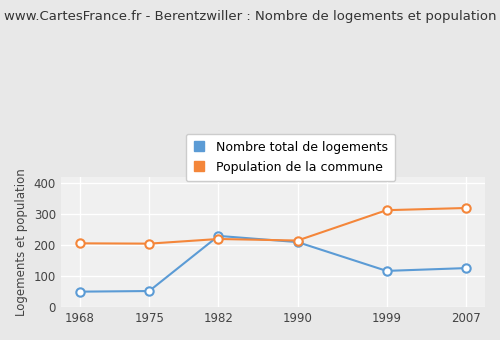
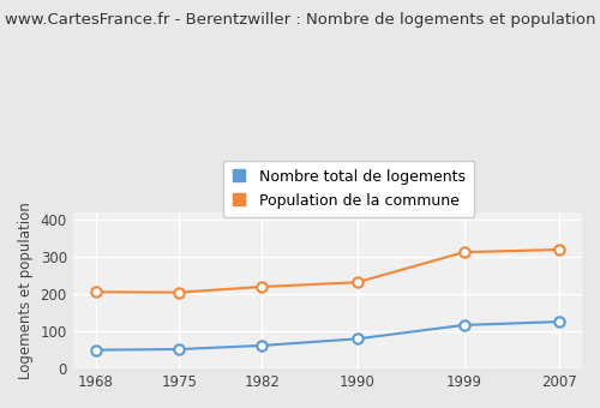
Nombre total de logements/1982: 230 -> 62
Nombre total de logements/1990: 210 -> 80
Population de la commune/1990: 215 -> 232
